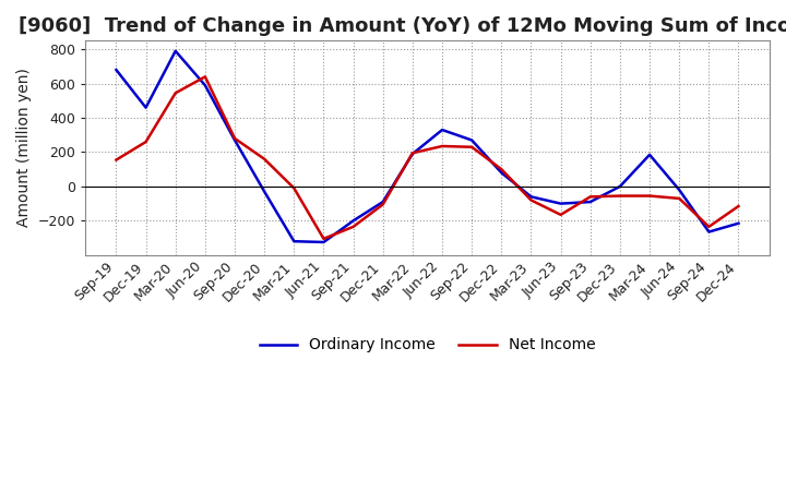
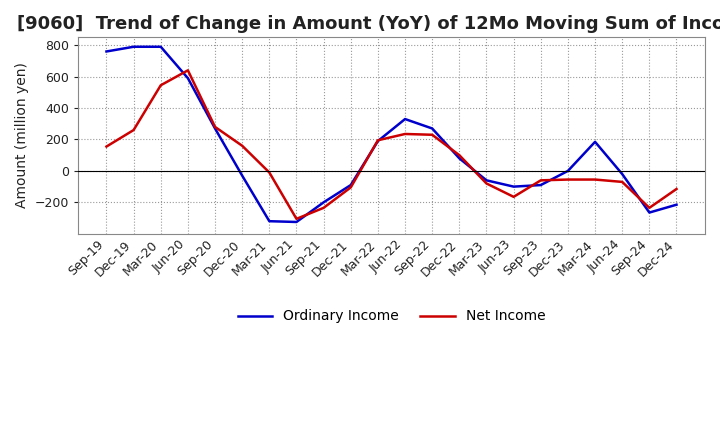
Ordinary Income/Sep-19: 680 -> 760
Ordinary Income/Dec-19: 460 -> 790
